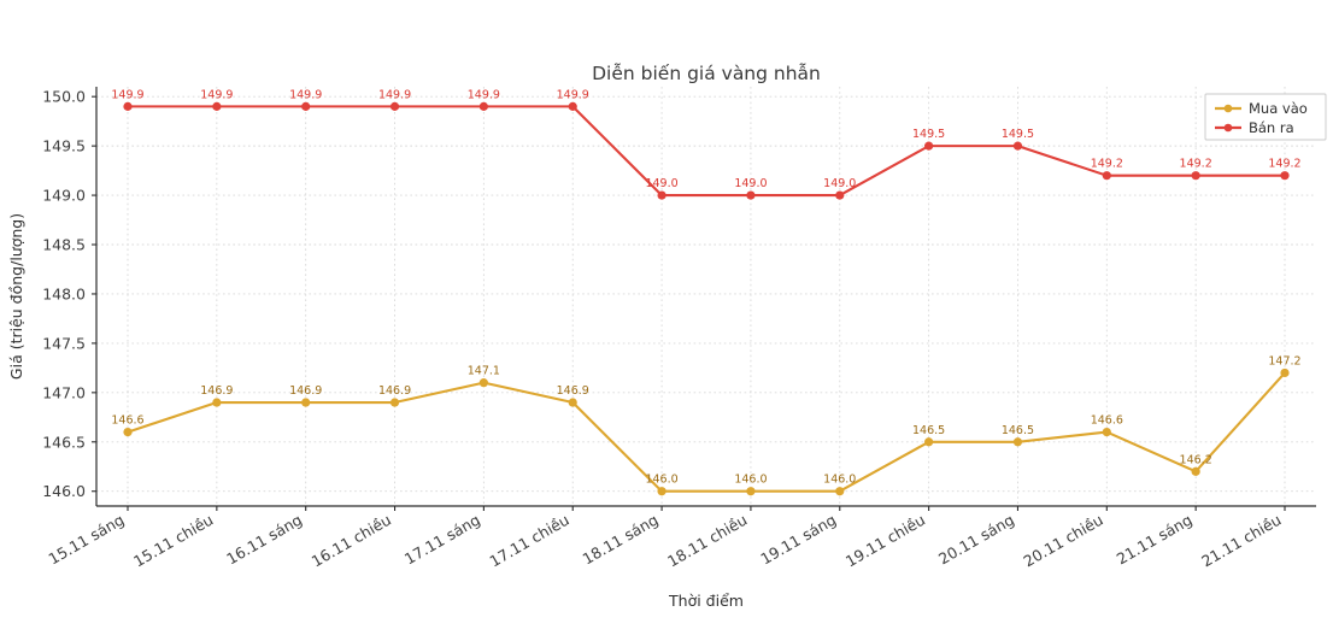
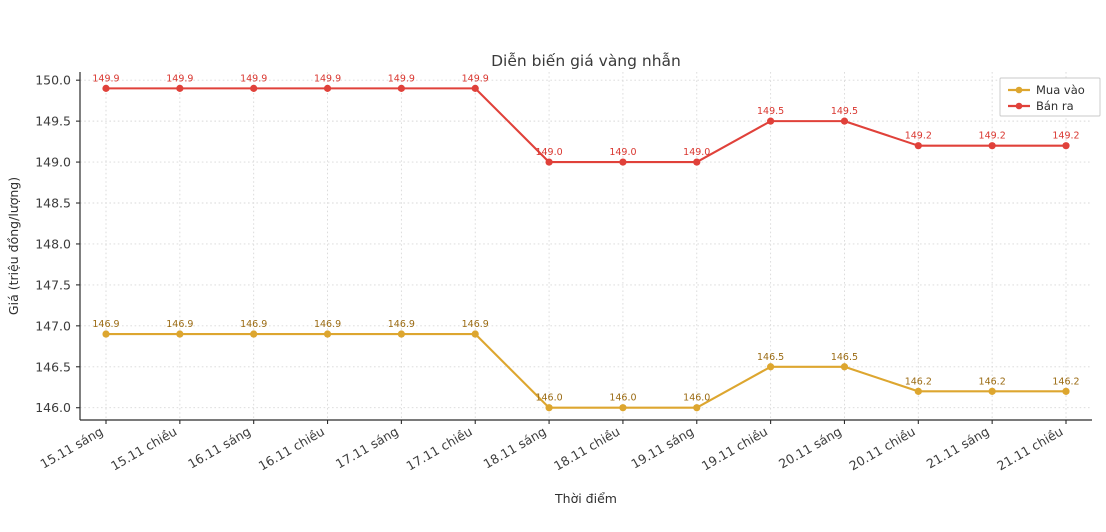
Mua vào/15.11 sáng: 146.6 -> 146.9
Mua vào/17.11 sáng: 147.1 -> 146.9
Mua vào/20.11 chiều: 146.6 -> 146.2
Mua vào/21.11 chiều: 147.2 -> 146.2
